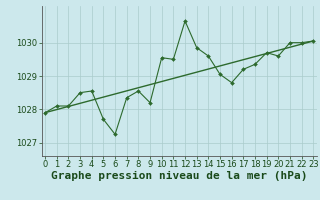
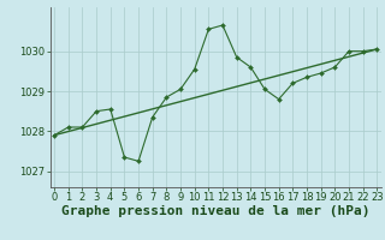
5: 1027.70 -> 1027.35
8: 1028.55 -> 1028.85
9: 1028.20 -> 1029.05
11: 1029.50 -> 1030.55
19: 1029.70 -> 1029.45
